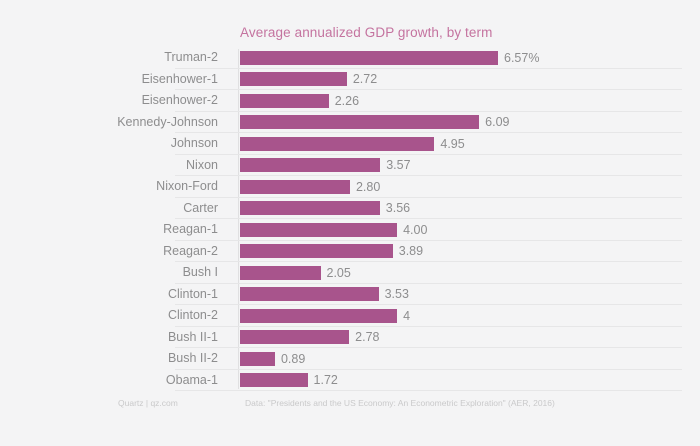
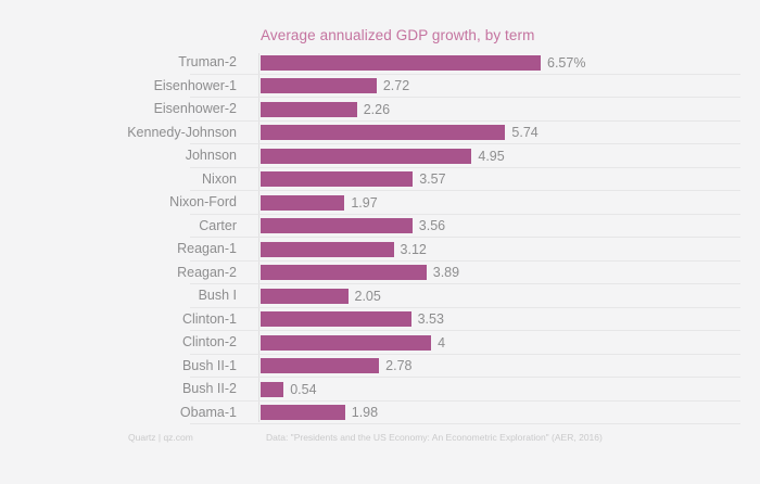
Kennedy-Johnson: 6.09 -> 5.74
Nixon-Ford: 2.80 -> 1.97
Reagan-1: 4.00 -> 3.12
Bush II-2: 0.89 -> 0.54
Obama-1: 1.72 -> 1.98
